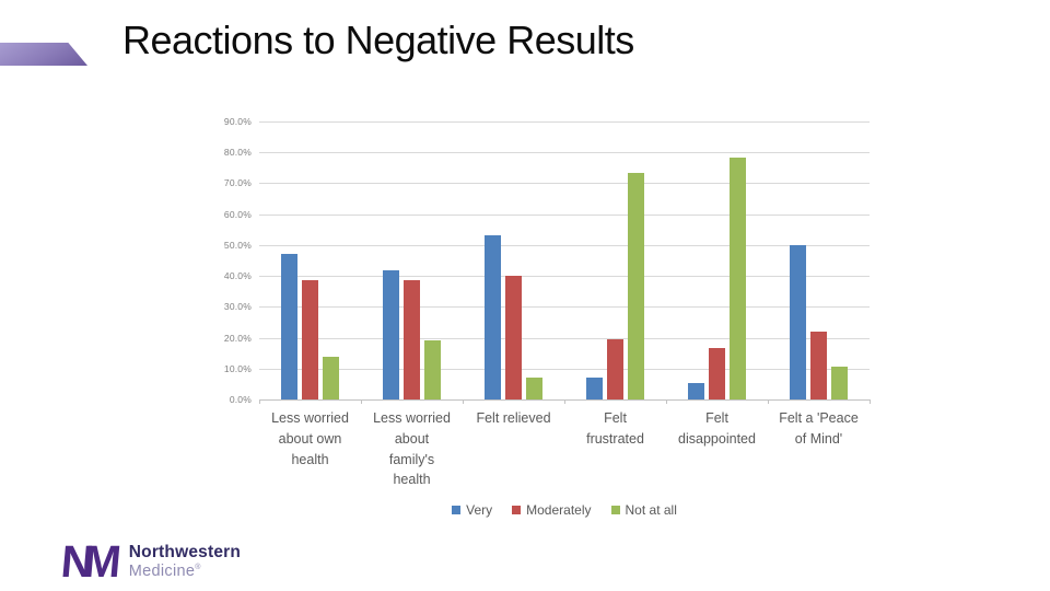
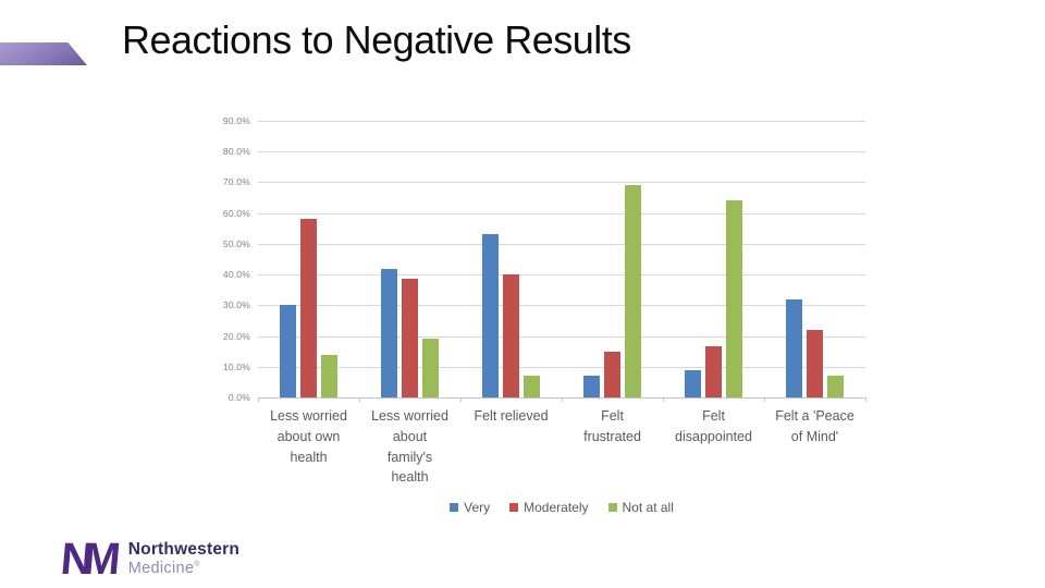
Very/Less worried about own health: 47% -> 30%
Moderately/Less worried about own health: 38% -> 58%
Moderately/Felt frustrated: 20% -> 15%
Not at all/Felt frustrated: 74% -> 69%
Very/Felt disappointed: 6% -> 9%
Not at all/Felt disappointed: 78% -> 64%
Very/Felt a 'Peace of Mind': 50% -> 32%
Not at all/Felt a 'Peace of Mind': 10% -> 7%
